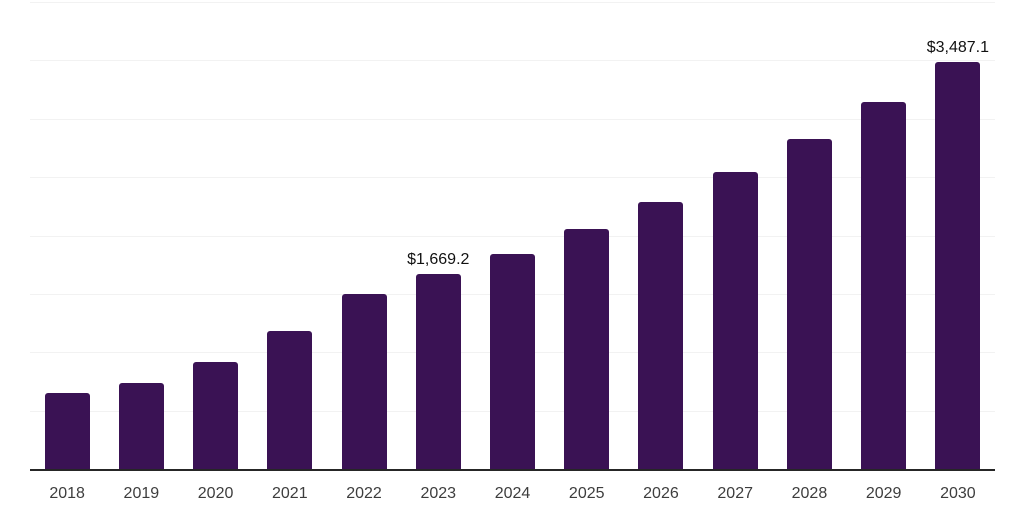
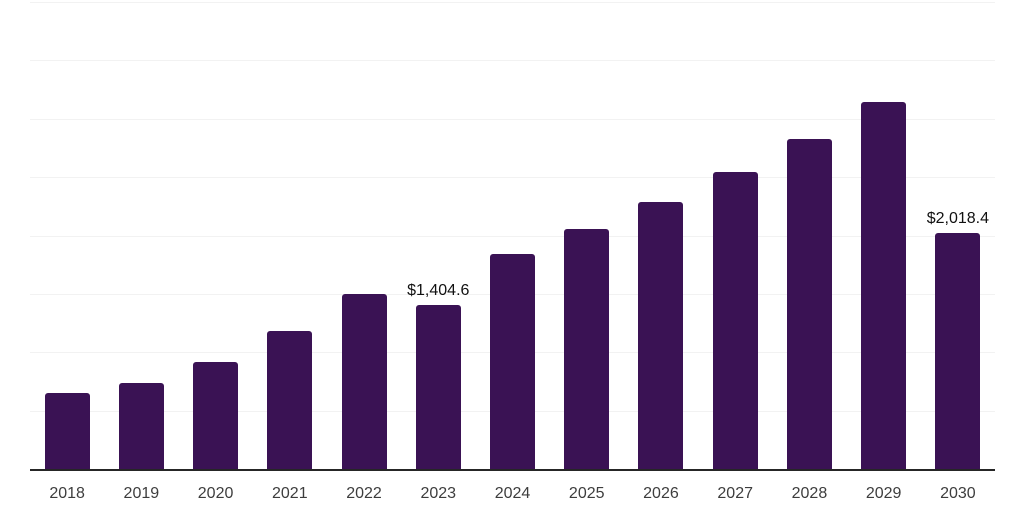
2023: $1,669.2 -> $1,404.6
2030: $3,487.1 -> $2,018.4
